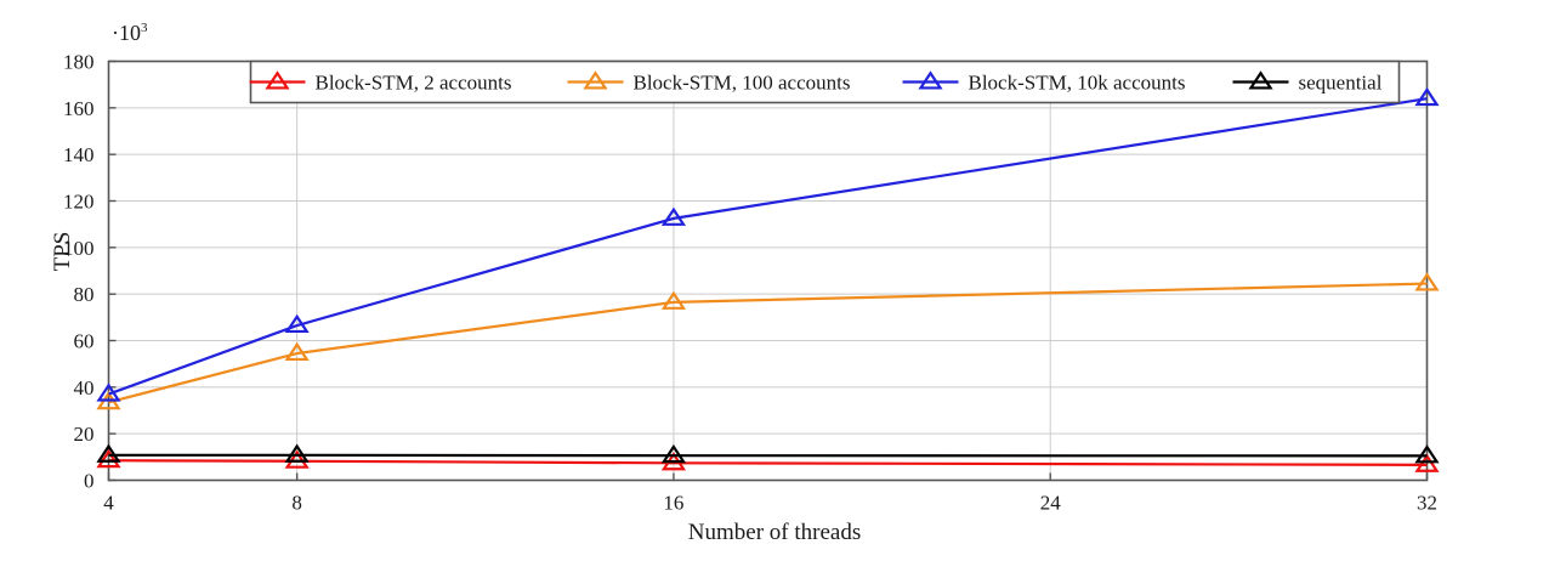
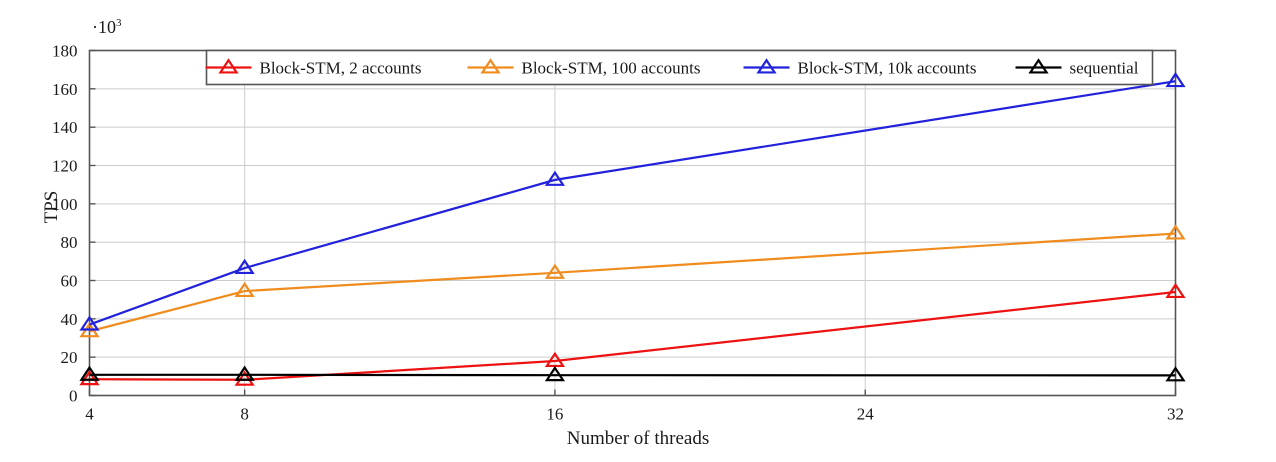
Block-STM, 2 accounts/16: 7 -> 18
Block-STM, 100 accounts/16: 76 -> 64
Block-STM, 2 accounts/32: 7 -> 54
